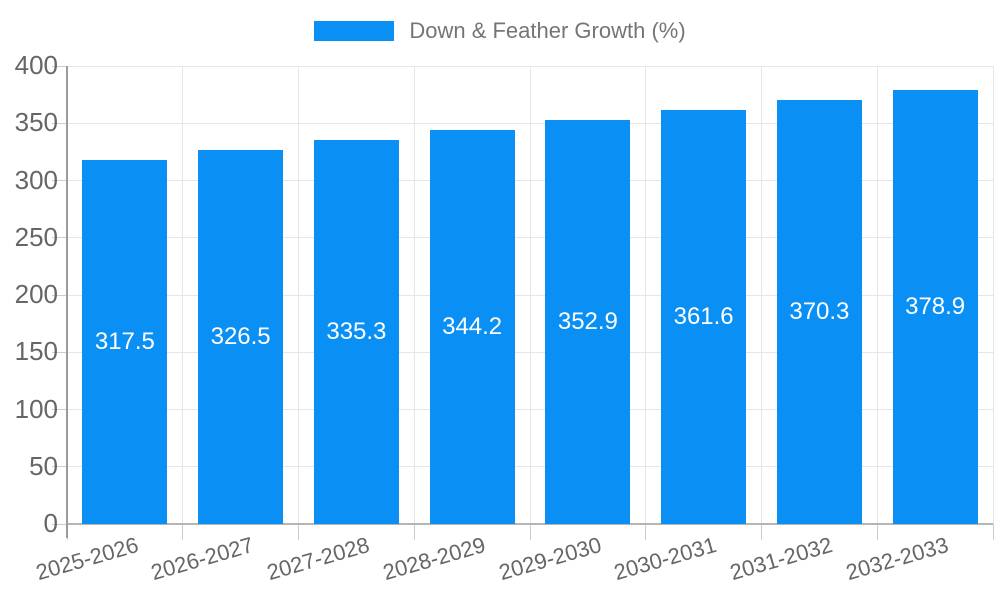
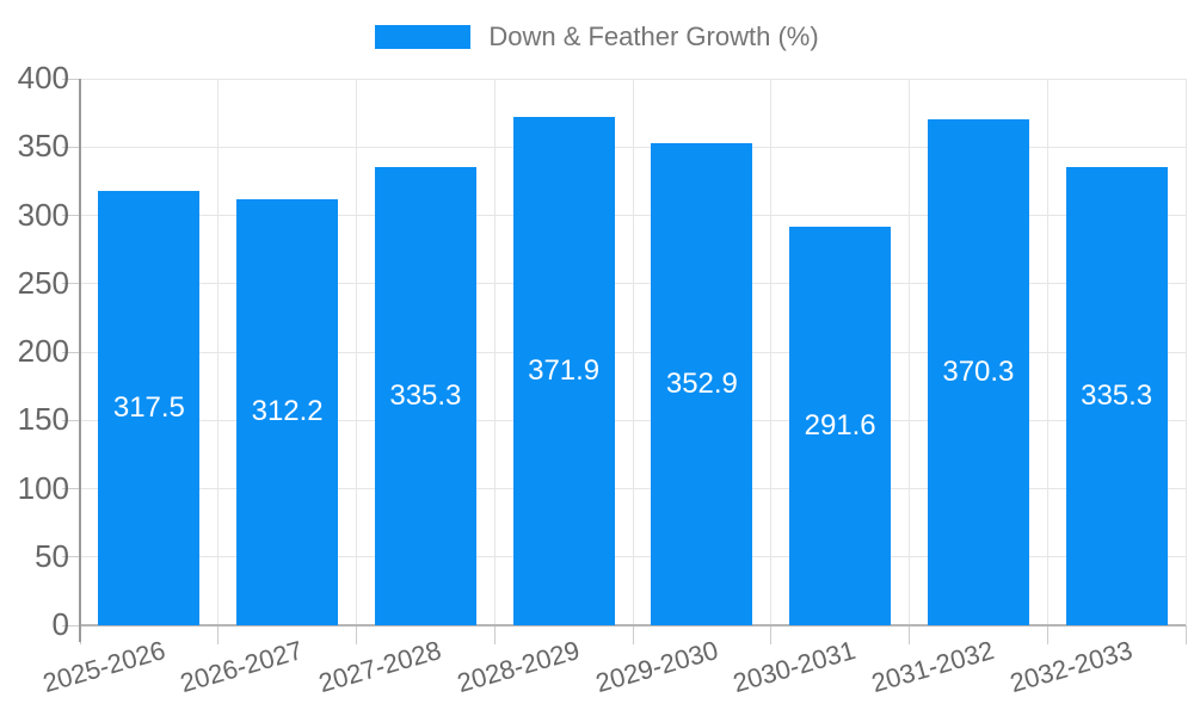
2026-2027: 326.5 -> 312.2
2028-2029: 344.2 -> 371.9
2030-2031: 361.6 -> 291.6
2032-2033: 378.9 -> 335.3
